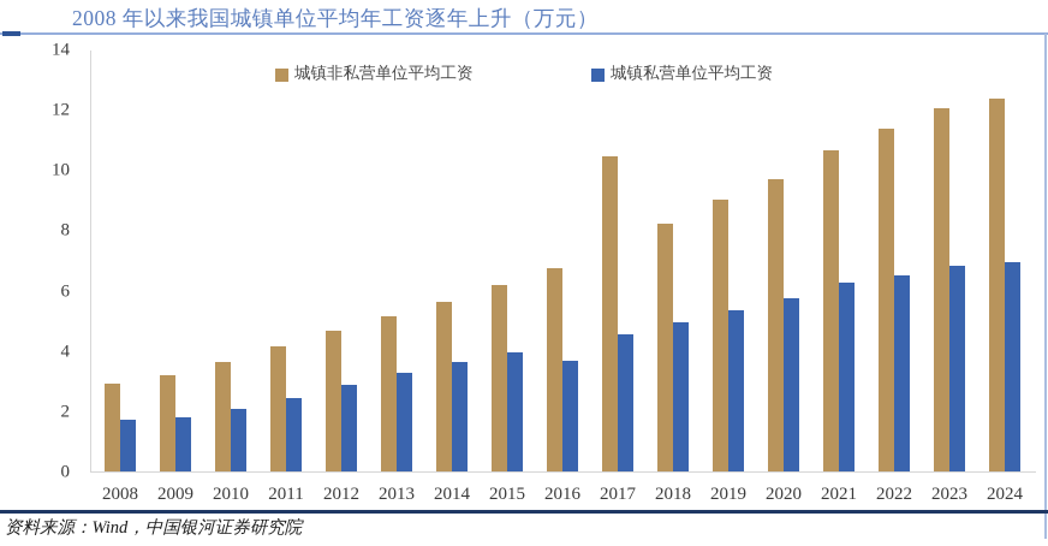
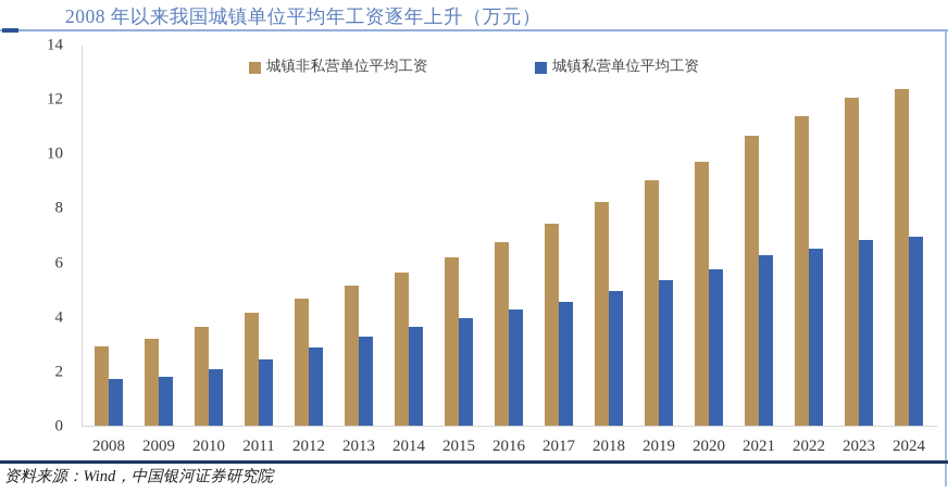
城镇私营单位平均工资/2016: 3.7 -> 4.3
城镇非私营单位平均工资/2017: 10.5 -> 7.4
